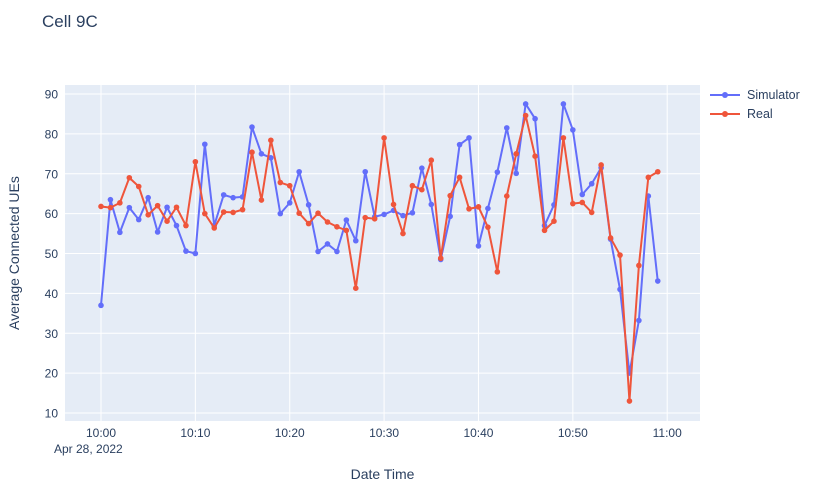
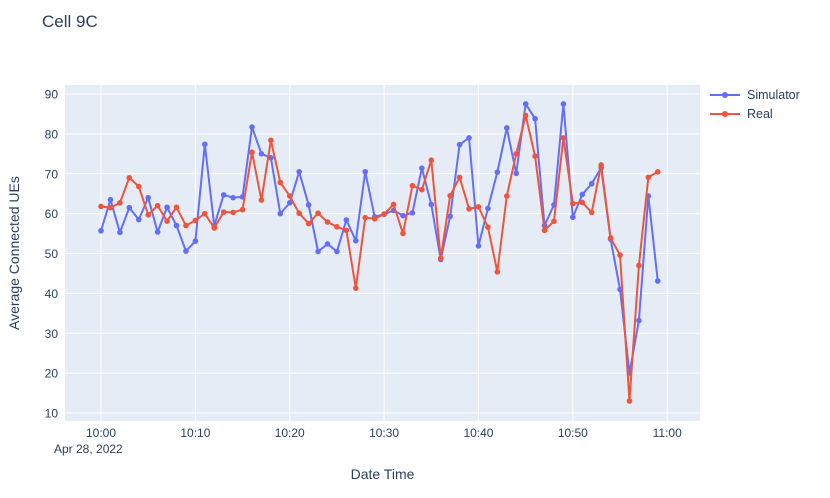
Simulator/10:00: 37 -> 56
Simulator/10:10: 50 -> 53
Real/10:10: 73 -> 58
Real/10:20: 67 -> 64
Real/10:30: 79 -> 60
Simulator/10:50: 81 -> 59
